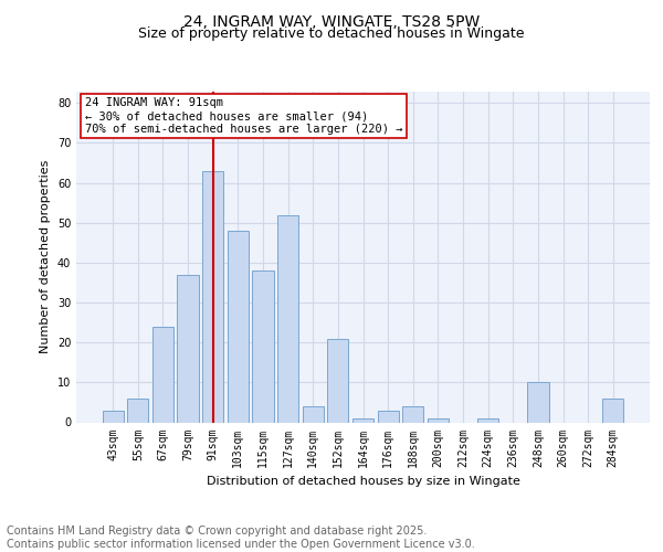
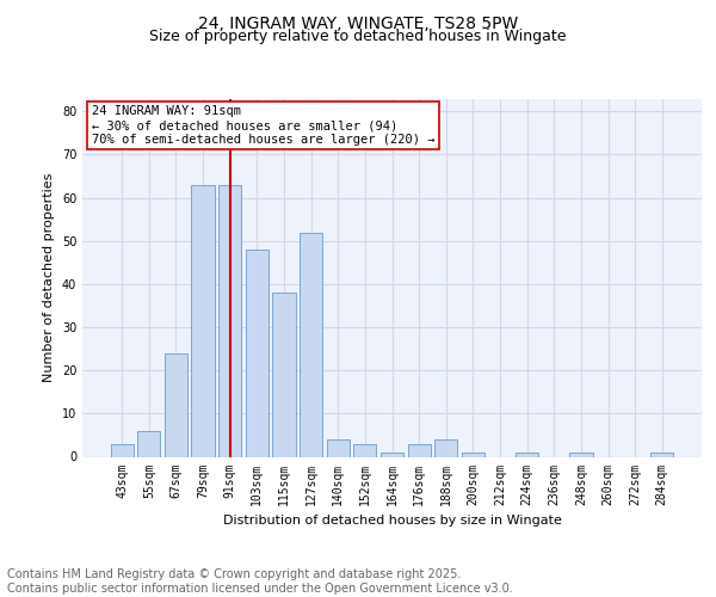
79sqm: 37 -> 63
152sqm: 21 -> 3
248sqm: 10 -> 1
284sqm: 6 -> 1
